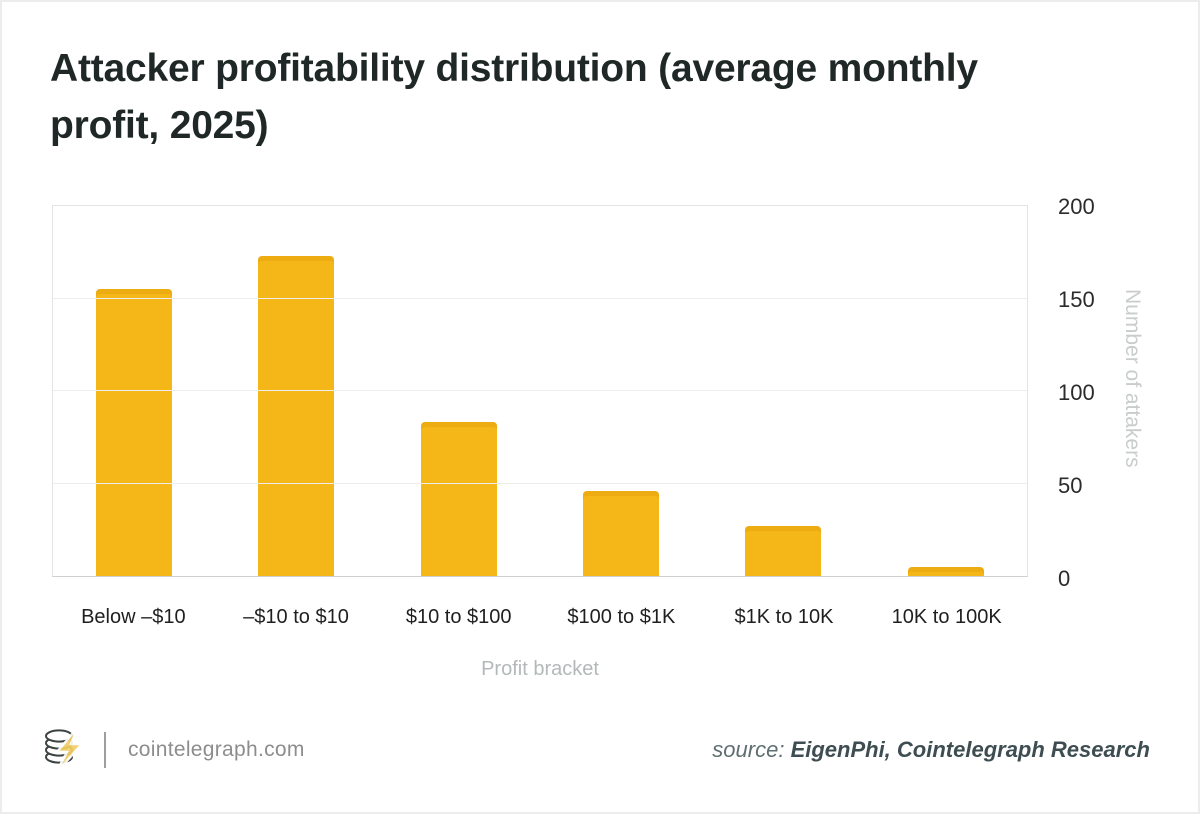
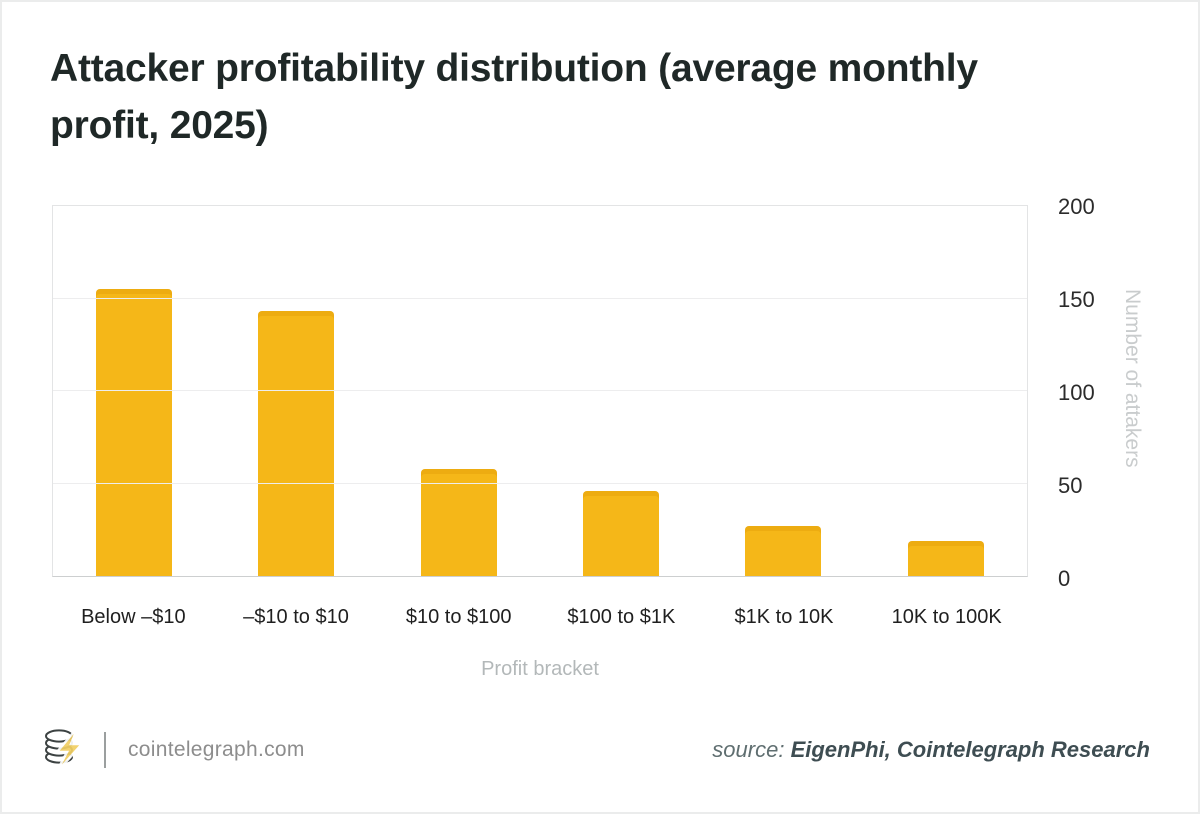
–$10 to $10: 173 -> 143
$10 to $100: 83 -> 58
10K to 100K: 5 -> 19
